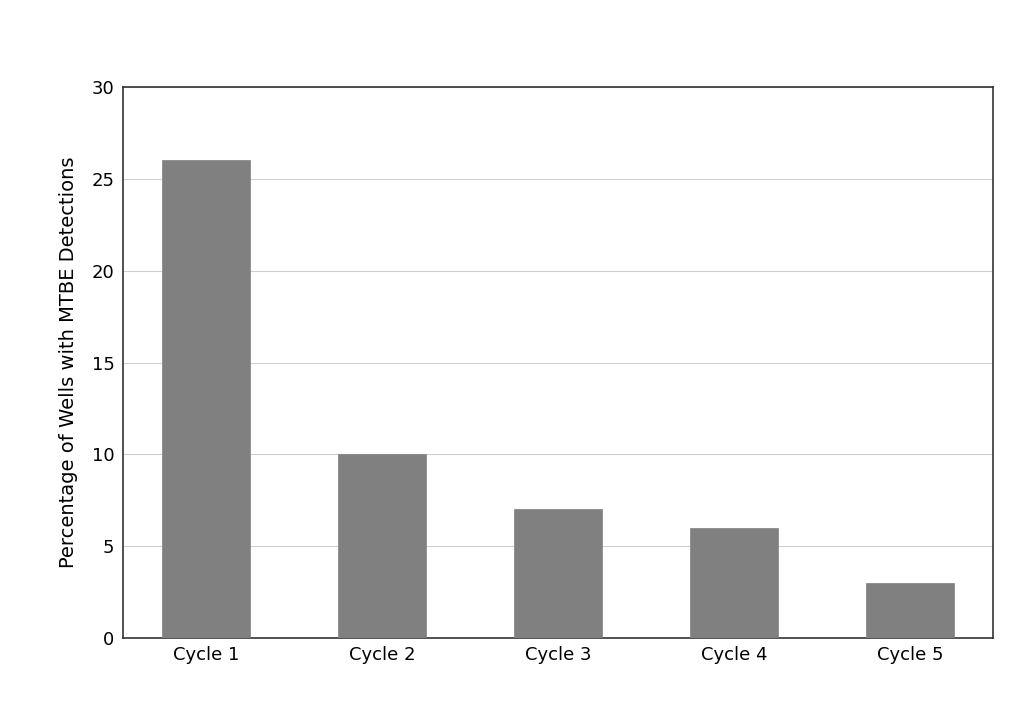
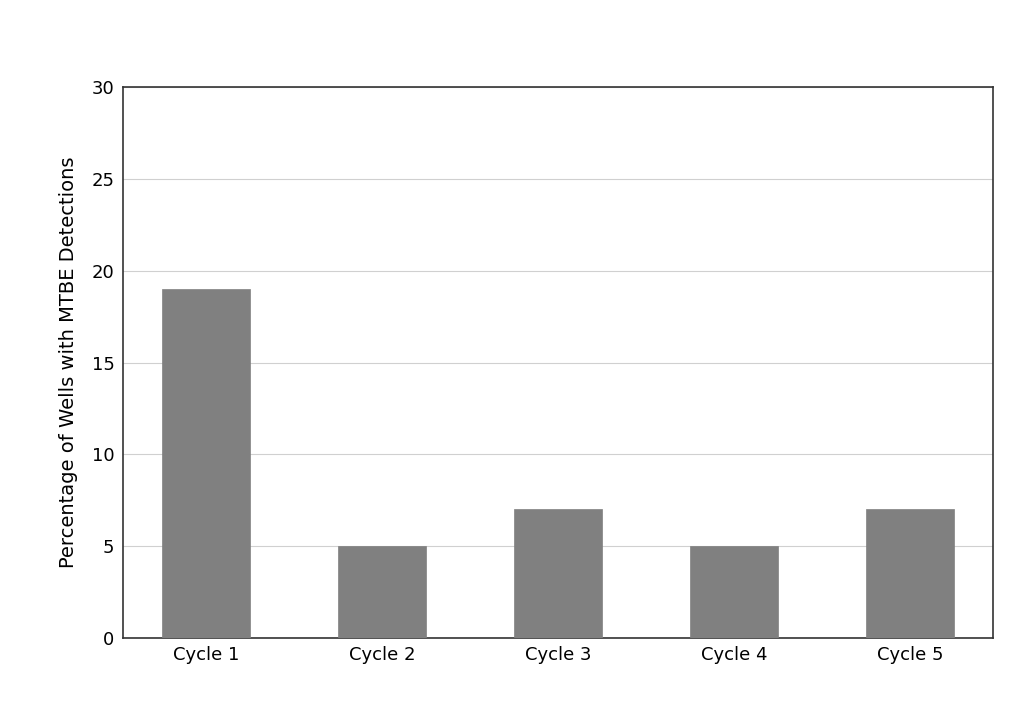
Cycle 1: 26 -> 19
Cycle 2: 10 -> 5
Cycle 4: 6 -> 5
Cycle 5: 3 -> 7
